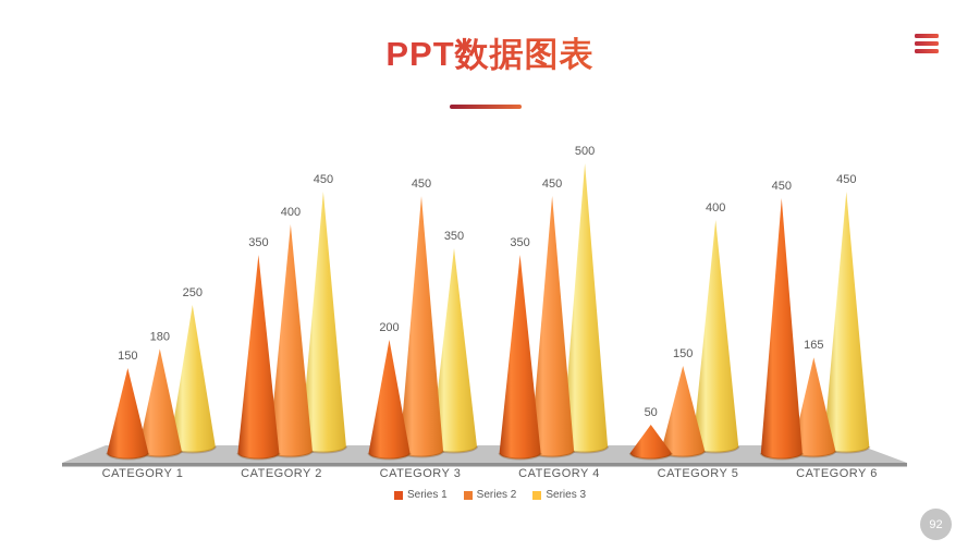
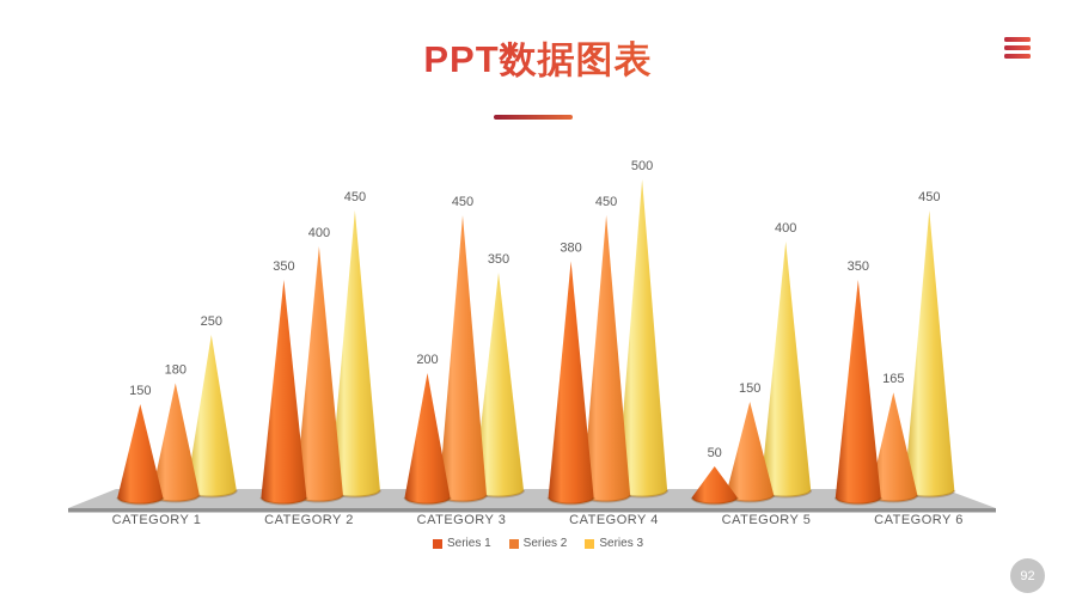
Series 1/CATEGORY 4: 350 -> 380
Series 1/CATEGORY 6: 450 -> 350
